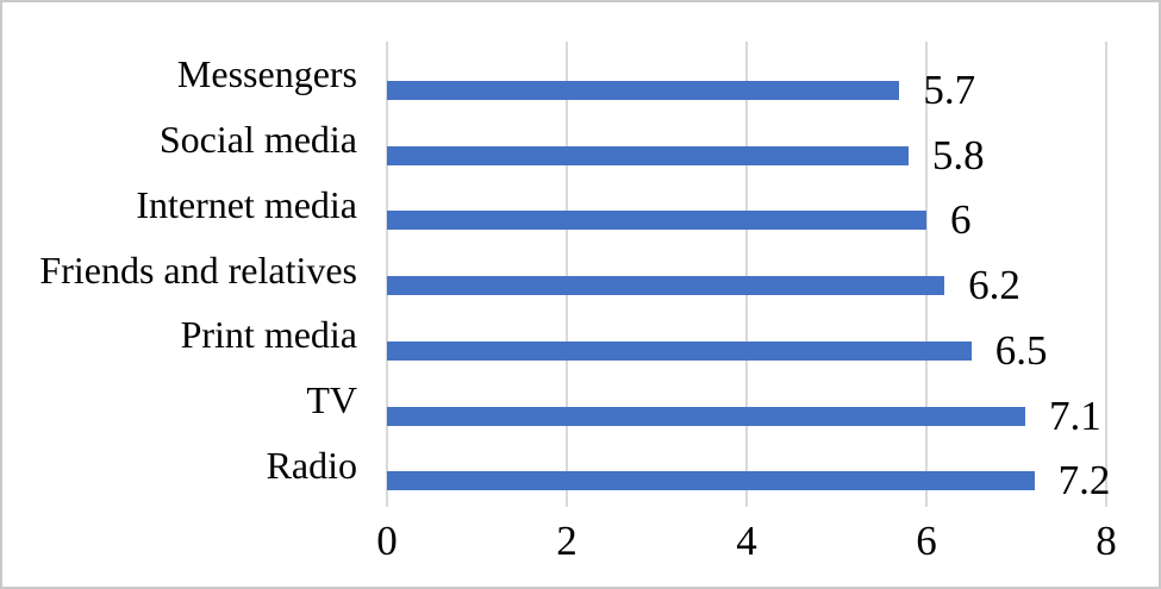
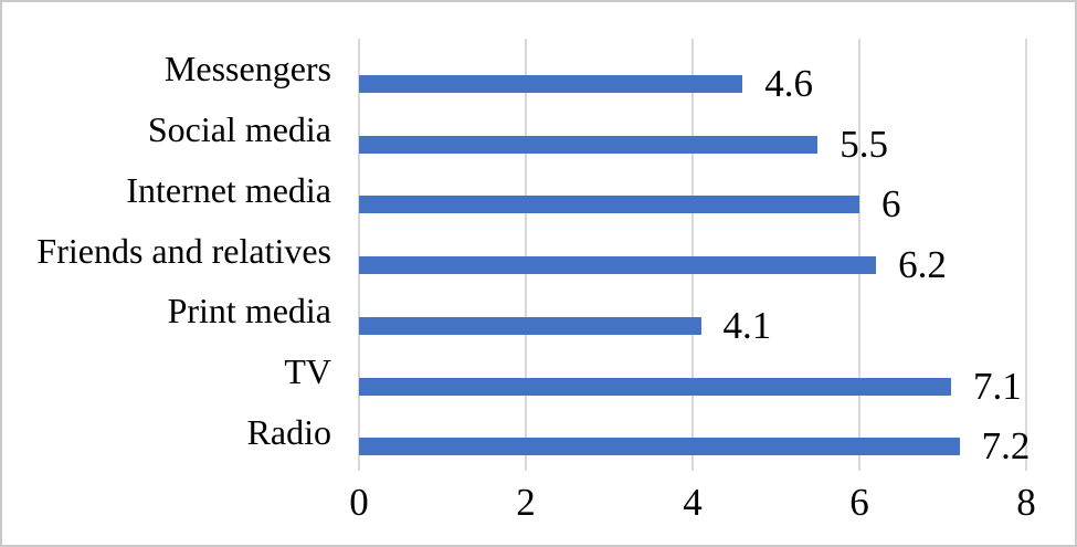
Messengers: 5.7 -> 4.6
Social media: 5.8 -> 5.5
Print media: 6.5 -> 4.1
